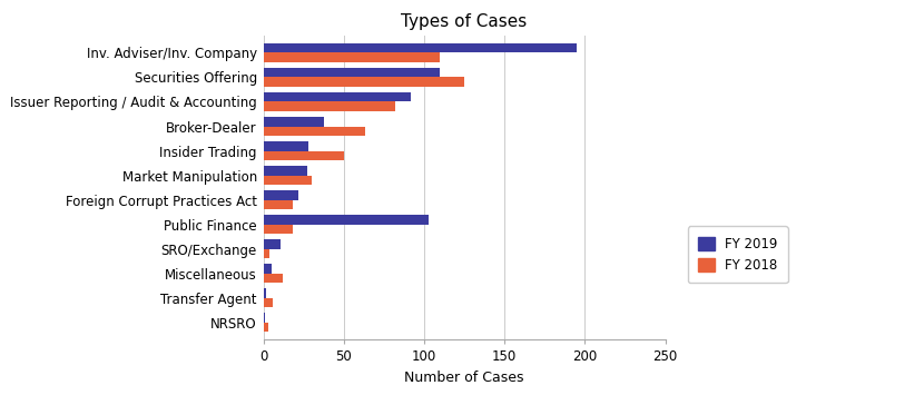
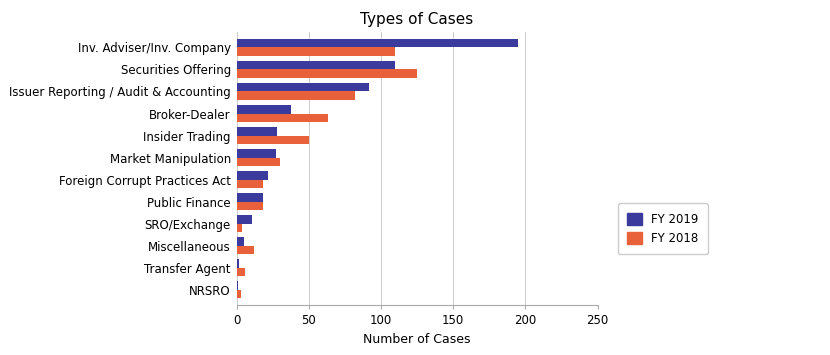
FY 2019/Public Finance: 103 -> 18
